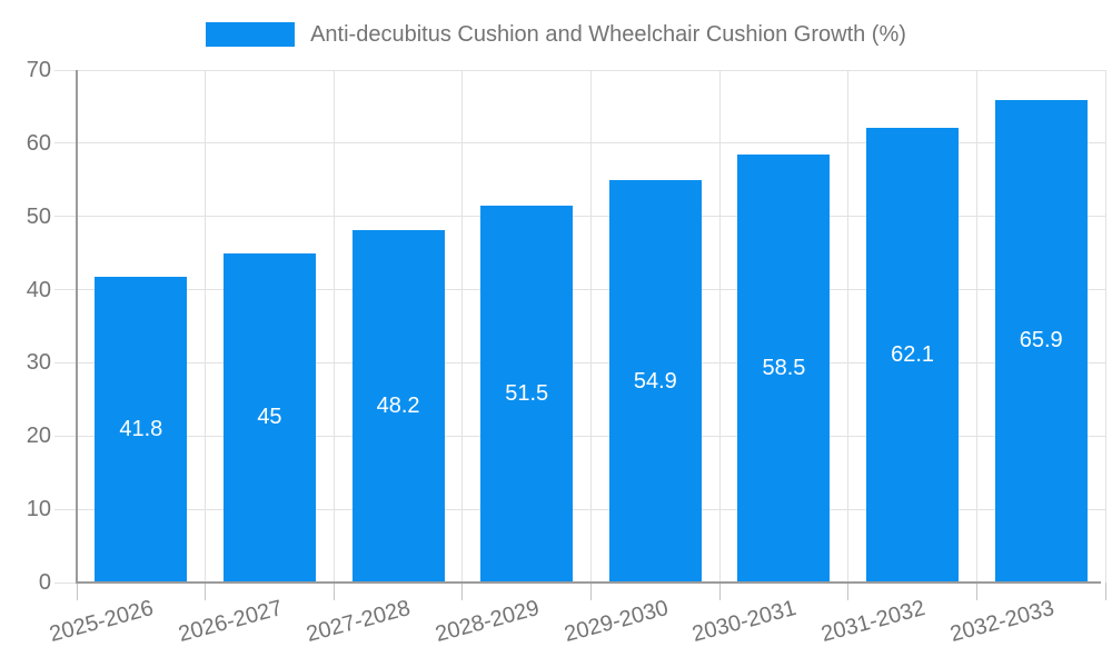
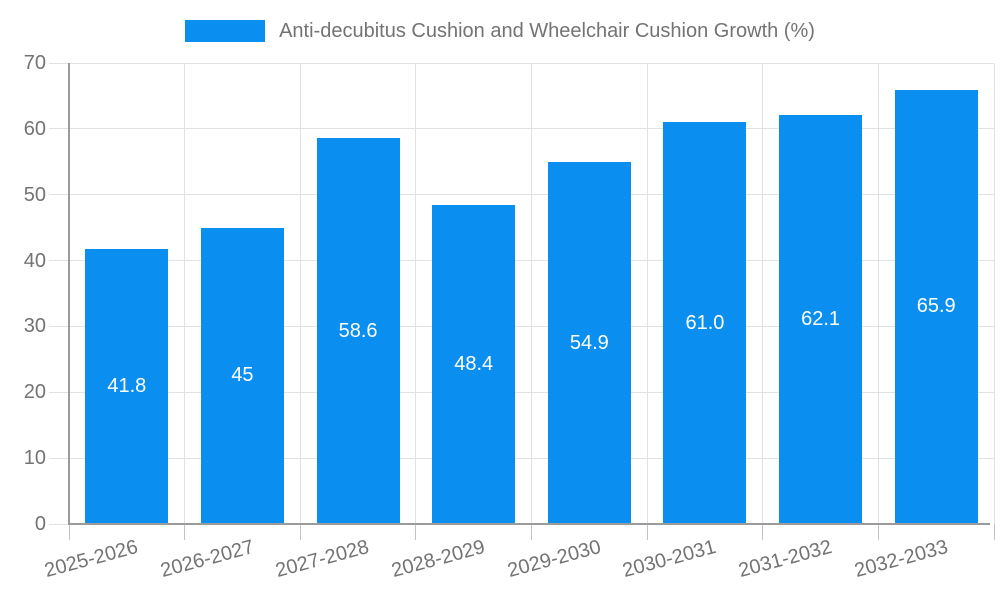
2027-2028: 48.2 -> 58.6
2028-2029: 51.5 -> 48.4
2030-2031: 58.5 -> 61.0
